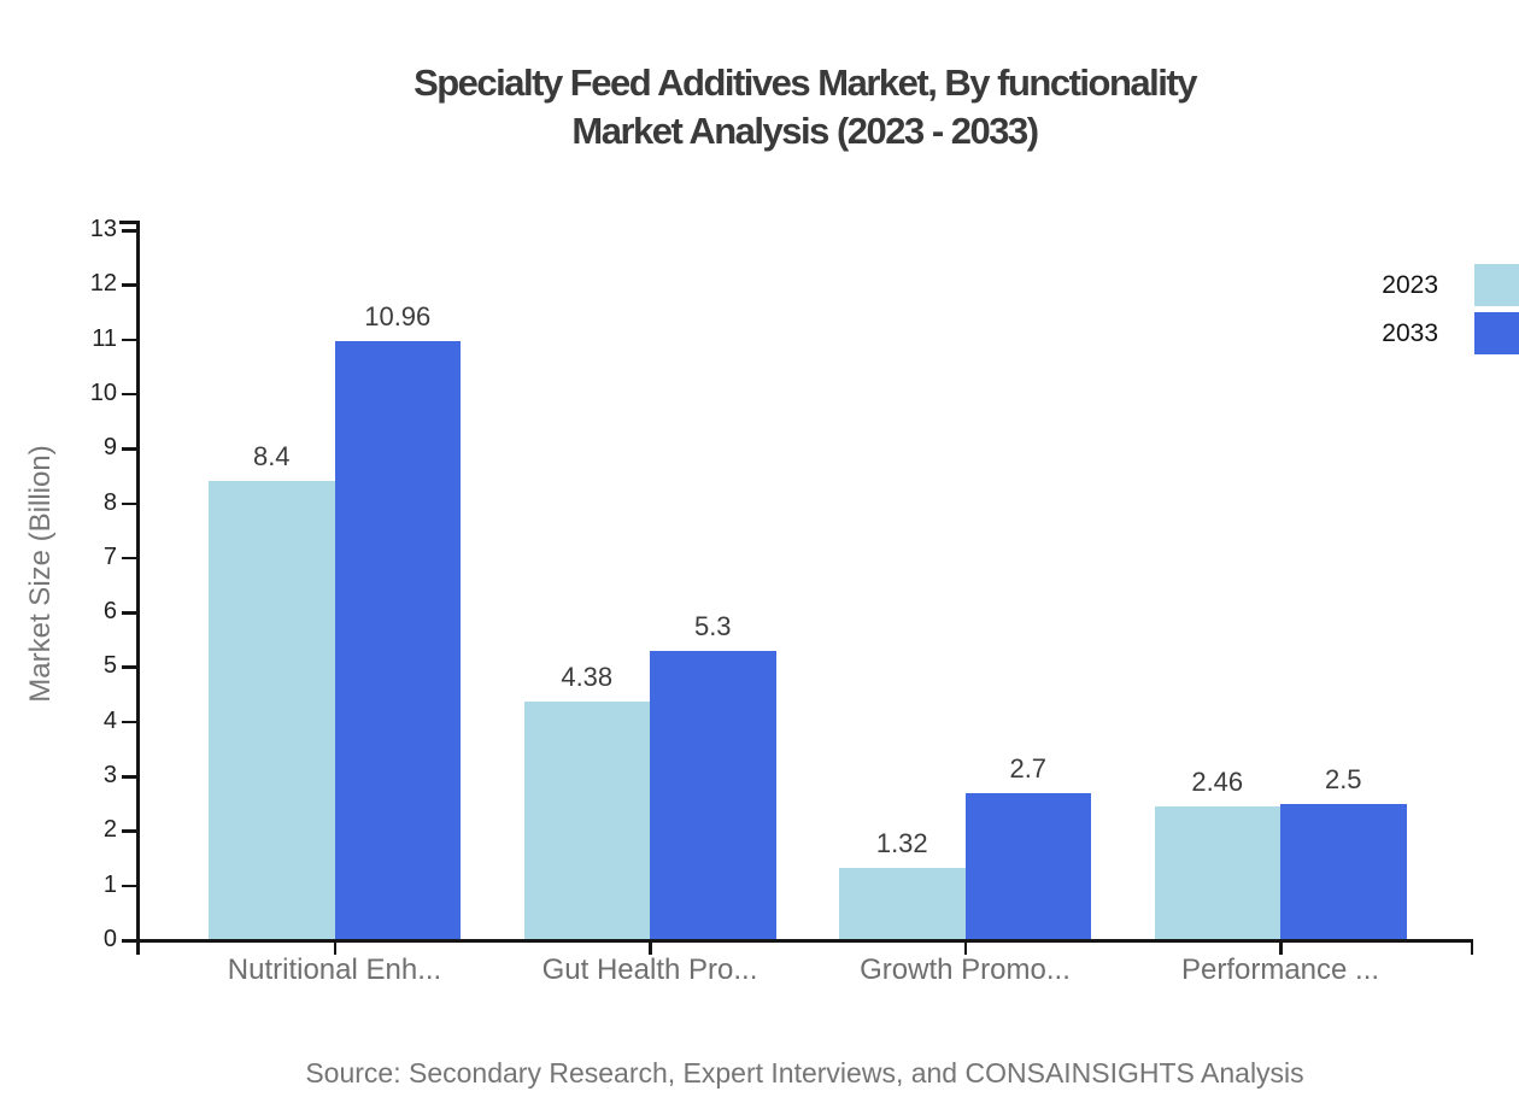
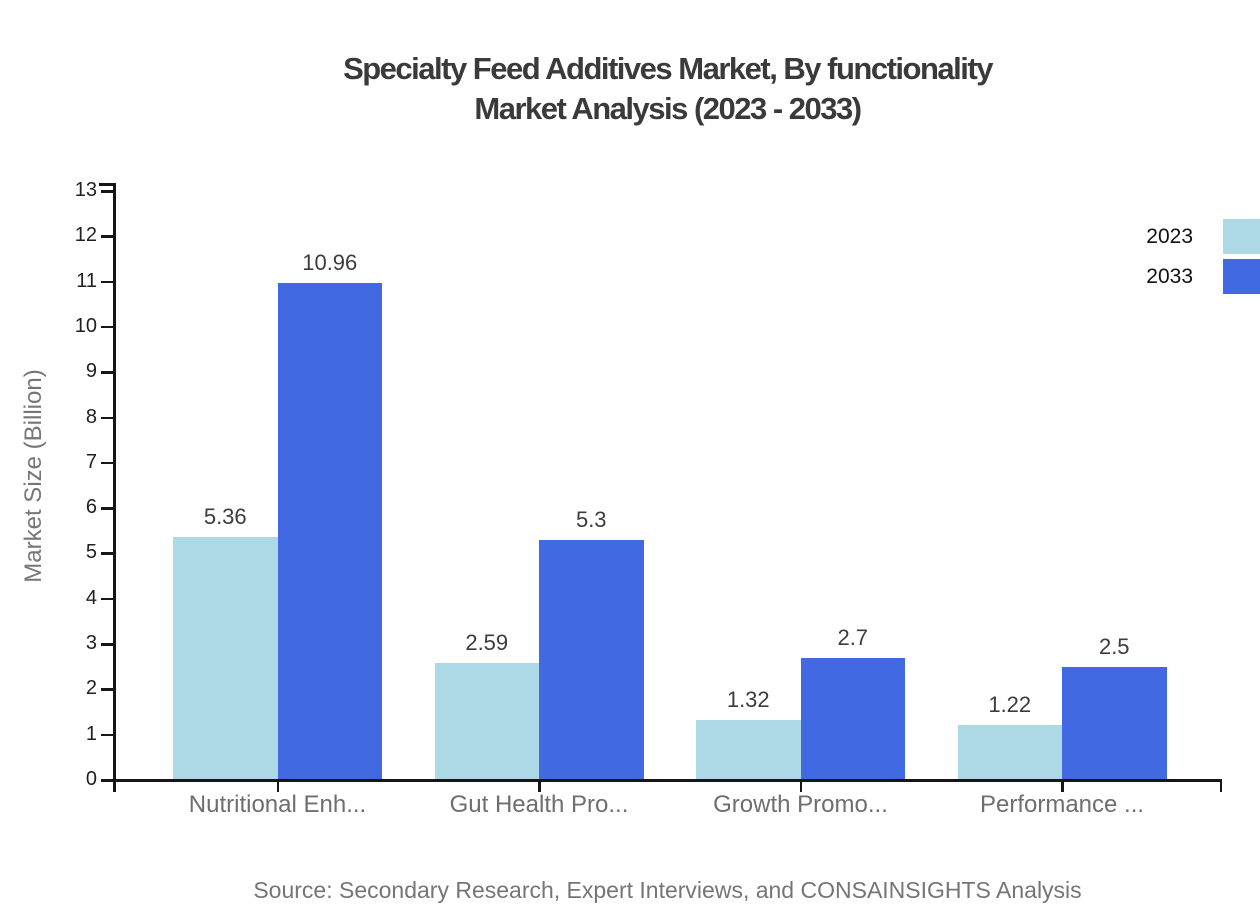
2023/Nutritional Enh...: 8.4 -> 5.36
2023/Gut Health Pro...: 4.38 -> 2.59
2023/Performance ...: 2.46 -> 1.22
